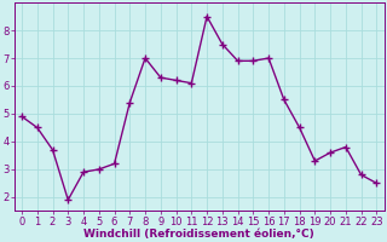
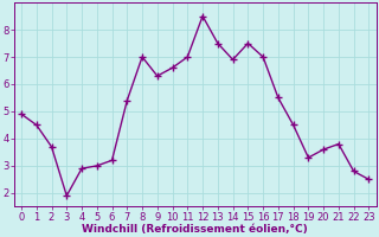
10: 6.2 -> 6.6
11: 6.1 -> 7.0
15: 6.9 -> 7.5
